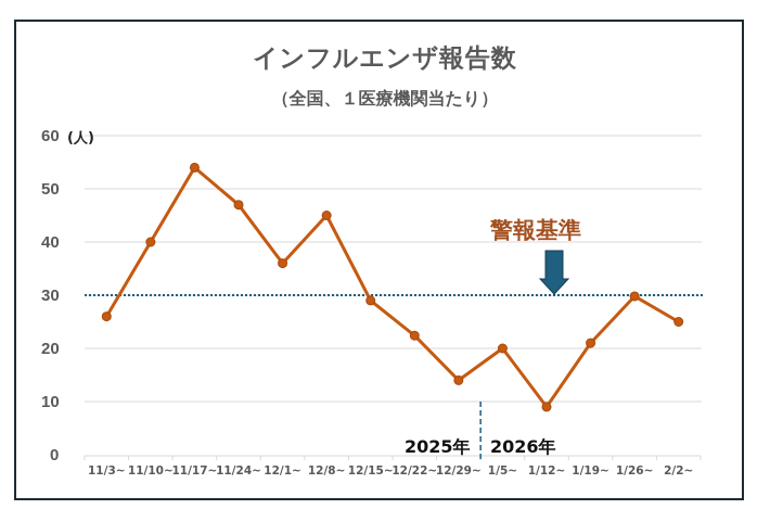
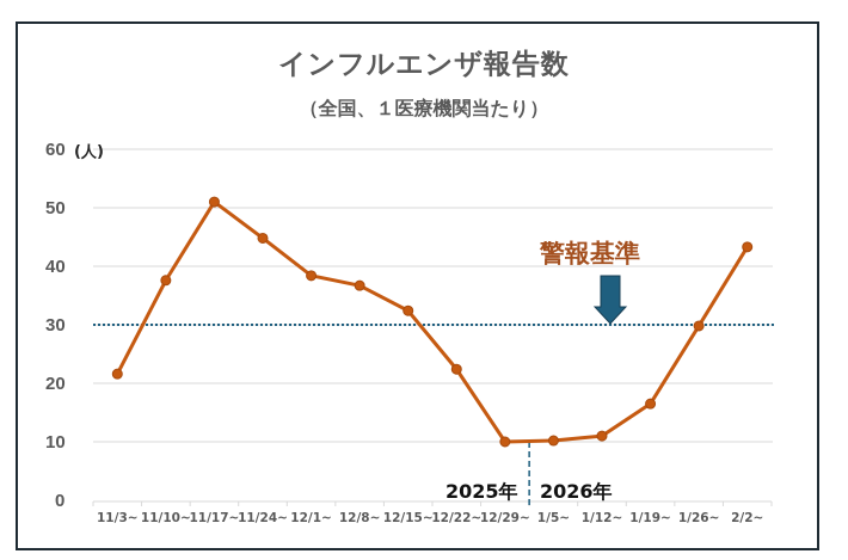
11/3~: 26 -> 22
11/10~: 40 -> 38
11/17~: 54 -> 51
11/24~: 47 -> 45
12/1~: 36 -> 38
12/8~: 45 -> 37
12/15~: 29 -> 32
12/29~: 14 -> 10
1/5~: 20 -> 10
1/12~: 9 -> 11
1/19~: 21 -> 16
2/2~: 25 -> 43
